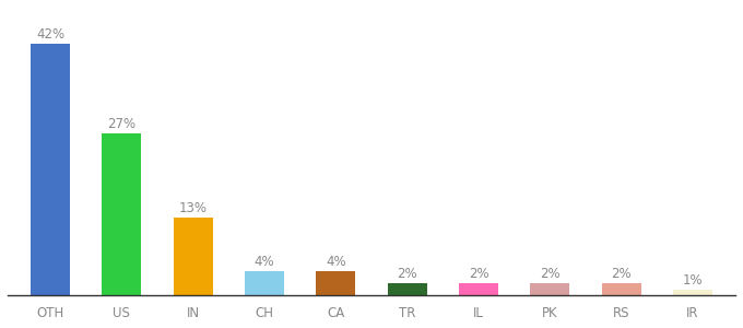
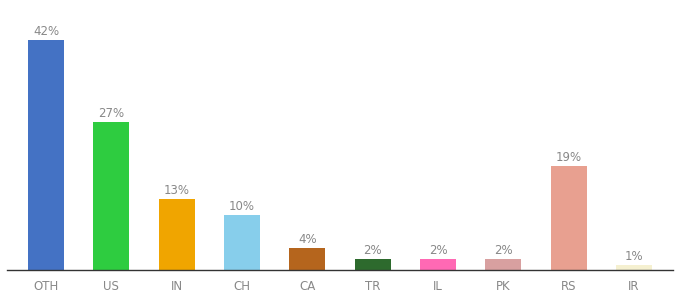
CH: 4% -> 10%
RS: 2% -> 19%
